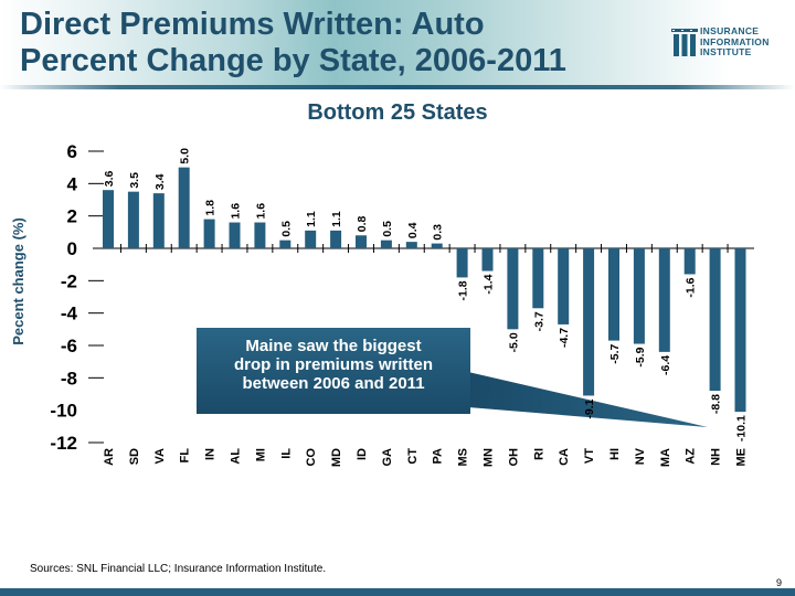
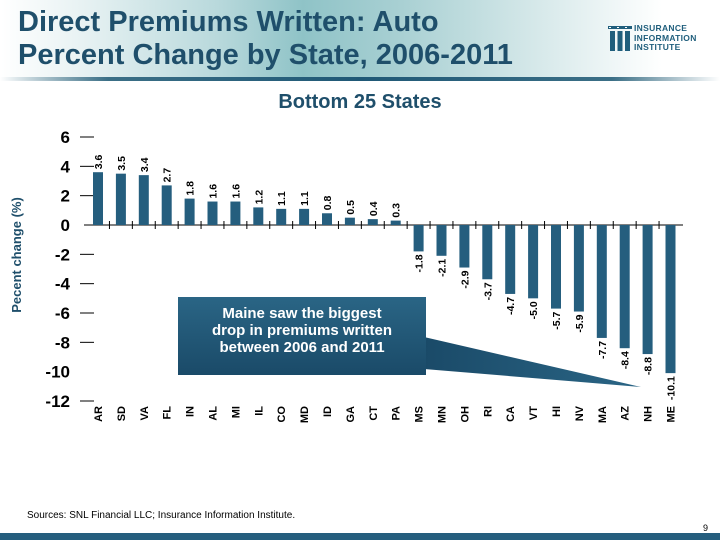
FL: 5.0 -> 2.7
IL: 0.5 -> 1.2
MN: -1.4 -> -2.1
OH: -5.0 -> -2.9
VT: -9.1 -> -5.0
MA: -6.4 -> -7.7
AZ: -1.6 -> -8.4
